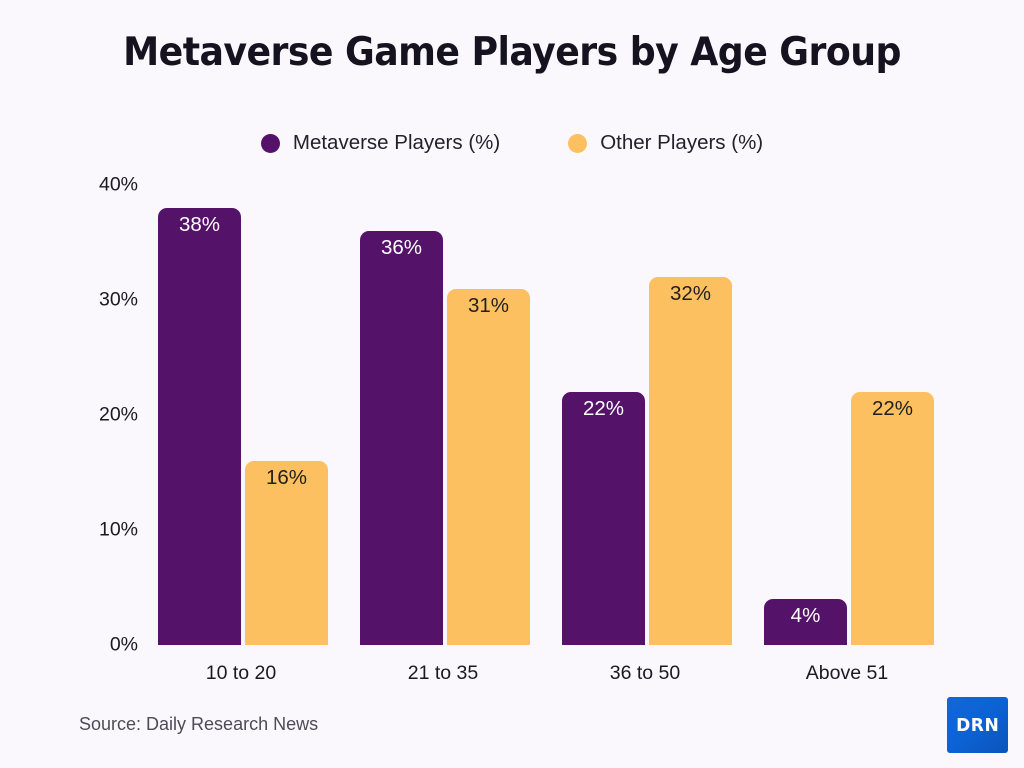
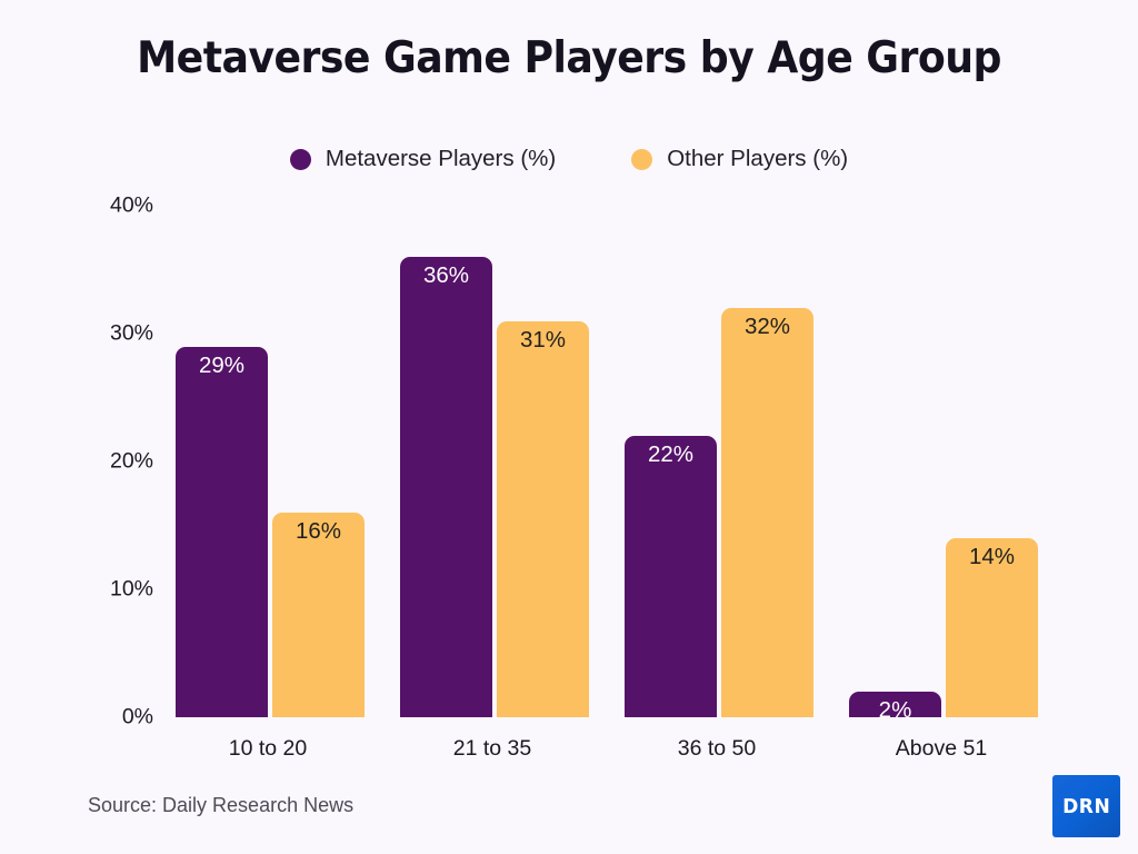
Metaverse Players (%)/10 to 20: 38% -> 29%
Metaverse Players (%)/Above 51: 4% -> 2%
Other Players (%)/Above 51: 22% -> 14%
